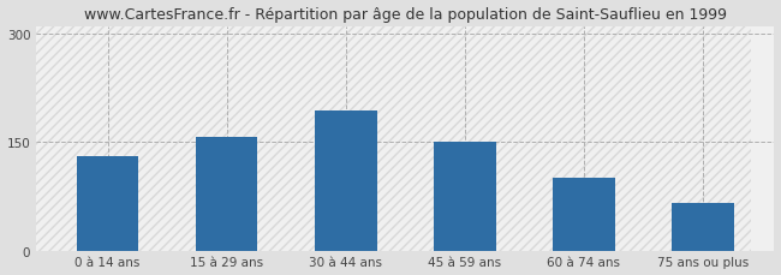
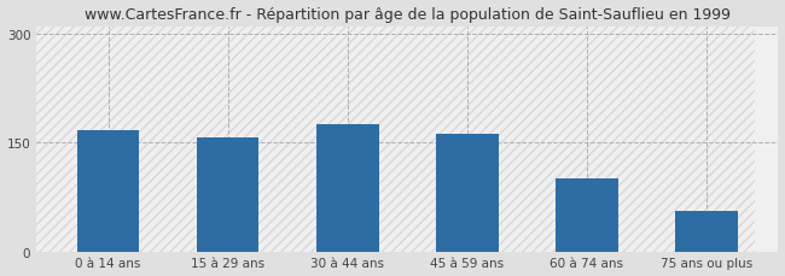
0 à 14 ans: 130 -> 166
30 à 44 ans: 194 -> 175
45 à 59 ans: 150 -> 161
75 ans ou plus: 66 -> 55
